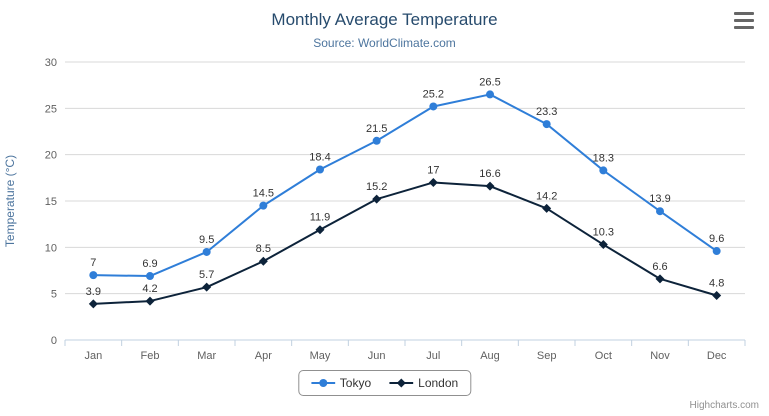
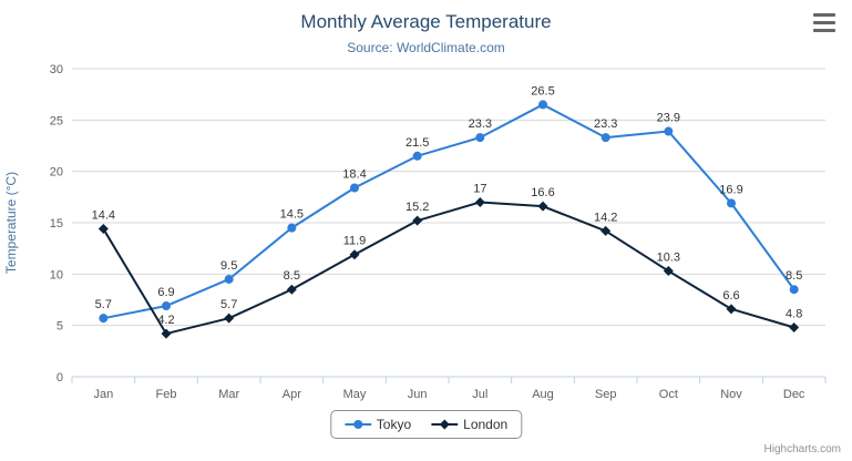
Tokyo/Jan: 7 -> 5.7
London/Jan: 3.9 -> 14.4
Tokyo/Jul: 25.2 -> 23.3
Tokyo/Oct: 18.3 -> 23.9
Tokyo/Nov: 13.9 -> 16.9
Tokyo/Dec: 9.6 -> 8.5
